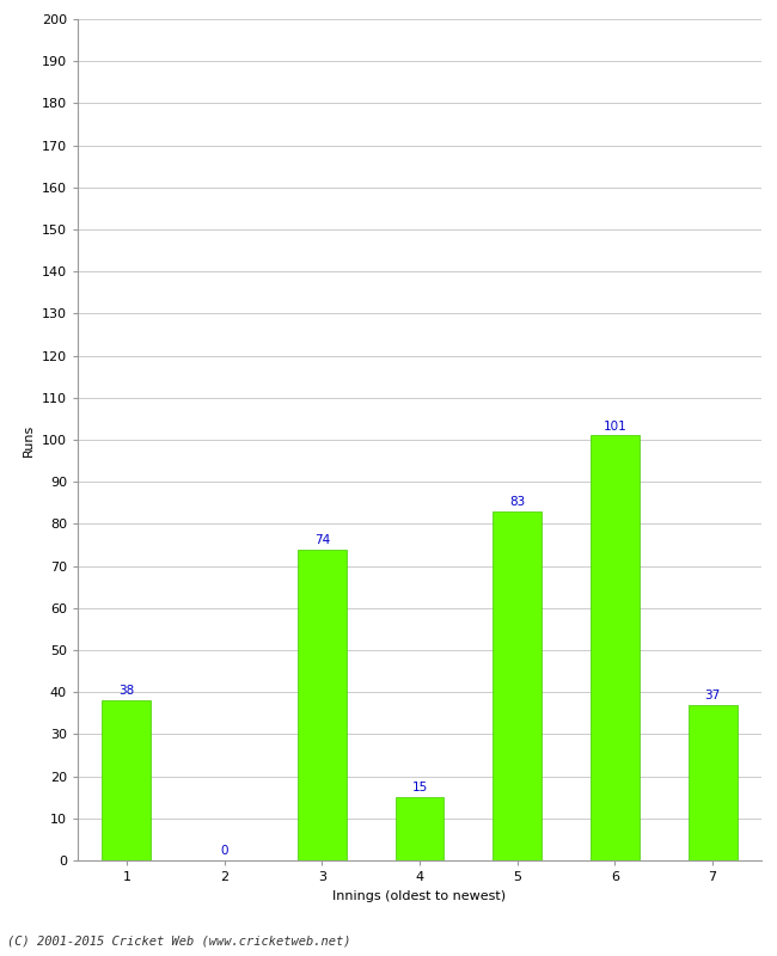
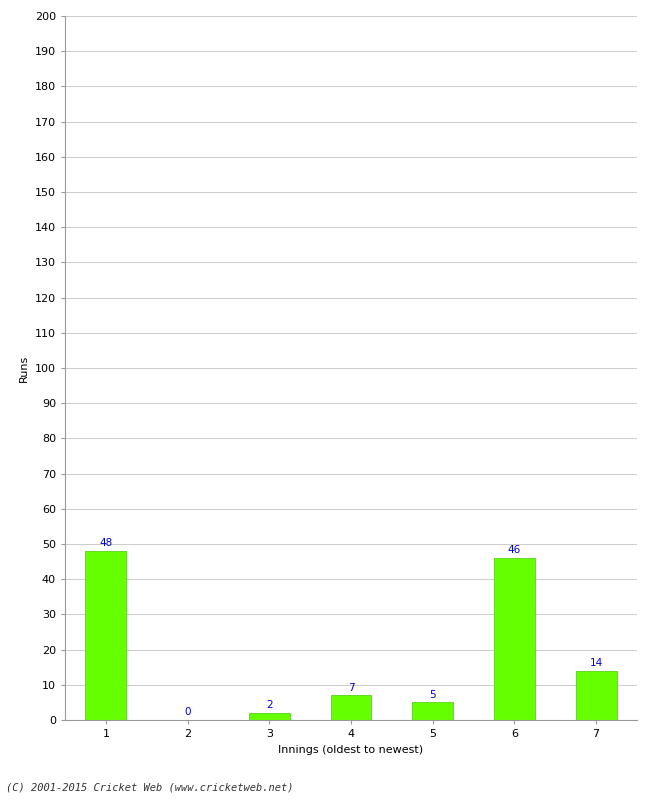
1: 38 -> 48
3: 74 -> 2
4: 15 -> 7
5: 83 -> 5
6: 101 -> 46
7: 37 -> 14
